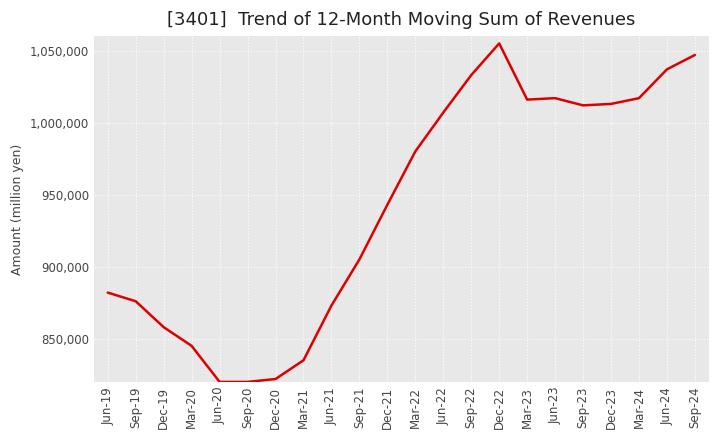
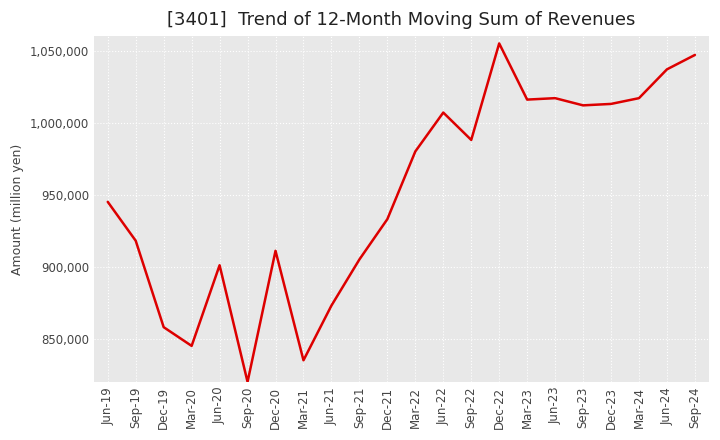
Jun-19: 882,000 -> 945,000
Sep-19: 876,000 -> 918,000
Jun-20: 820,000 -> 901,000
Dec-20: 822,000 -> 911,000
Dec-21: 943,000 -> 933,000
Sep-22: 1,033,000 -> 988,000
